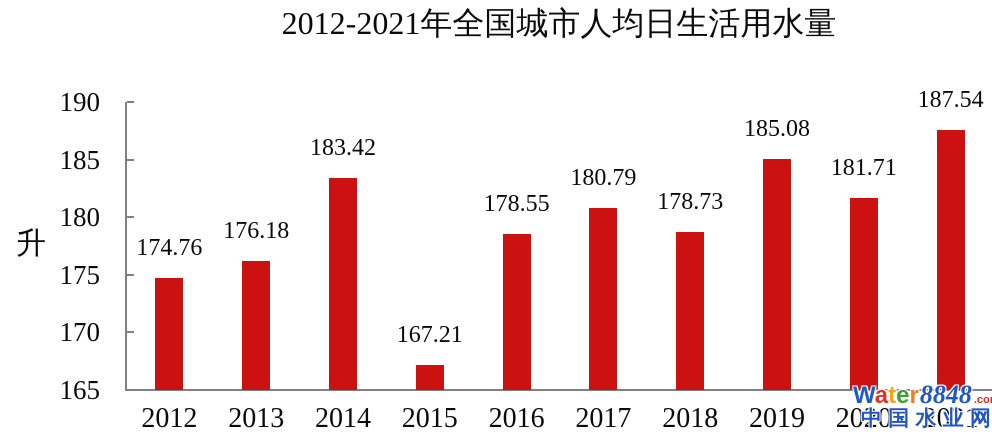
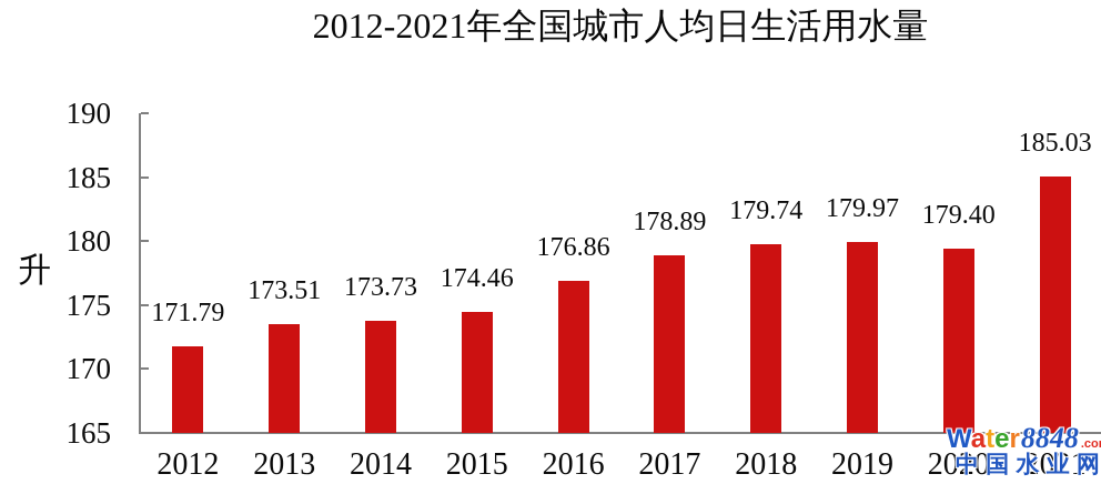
2012: 174.76 -> 171.79
2013: 176.18 -> 173.51
2014: 183.42 -> 173.73
2015: 167.21 -> 174.46
2016: 178.55 -> 176.86
2017: 180.79 -> 178.89
2018: 178.73 -> 179.74
2019: 185.08 -> 179.97
2020: 181.71 -> 179.40
2021: 187.54 -> 185.03
